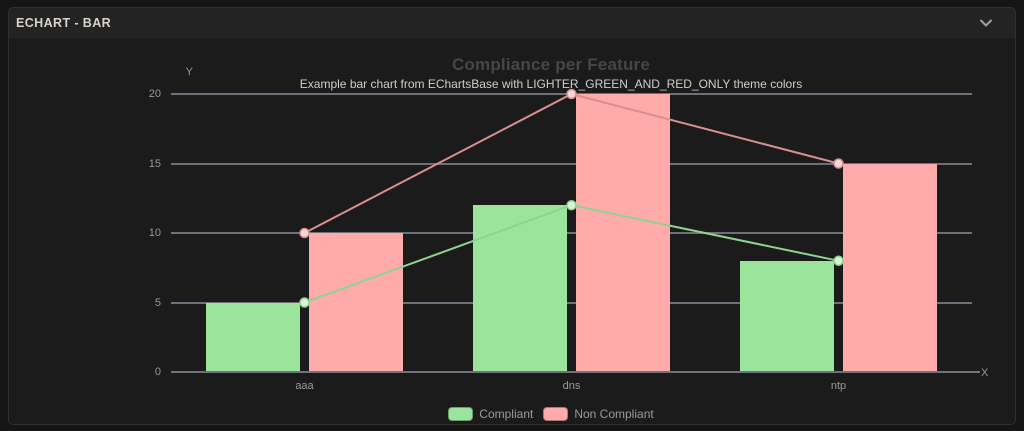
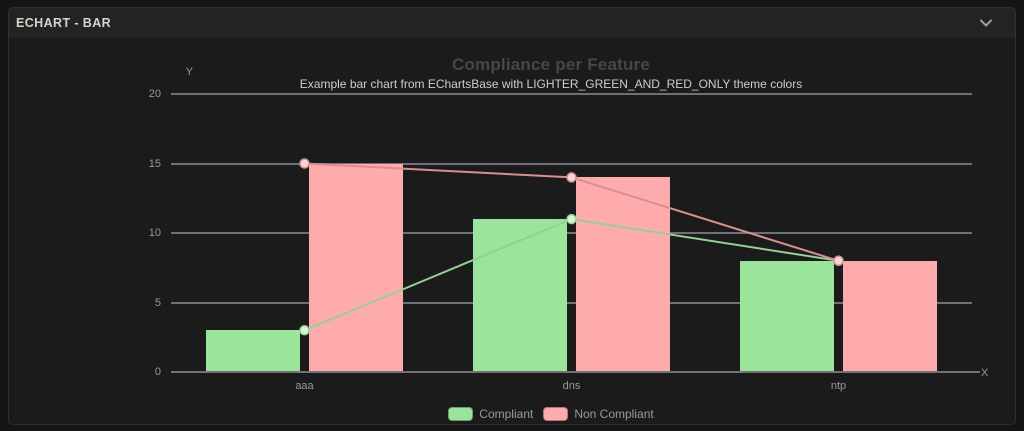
Compliant/aaa: 5 -> 3
Non Compliant/aaa: 10 -> 15
Compliant/dns: 12 -> 11
Non Compliant/dns: 20 -> 14
Non Compliant/ntp: 15 -> 8
